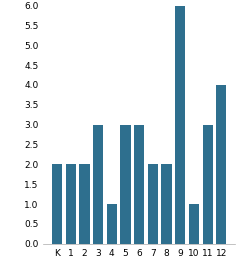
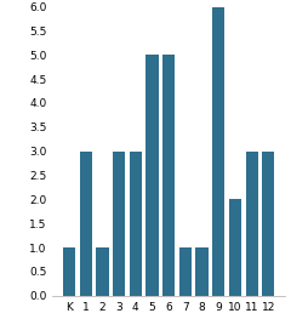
K: 2 -> 1
1: 2 -> 3
2: 2 -> 1
4: 1 -> 3
5: 3 -> 5
6: 3 -> 5
7: 2 -> 1
8: 2 -> 1
10: 1 -> 2
12: 4 -> 3
